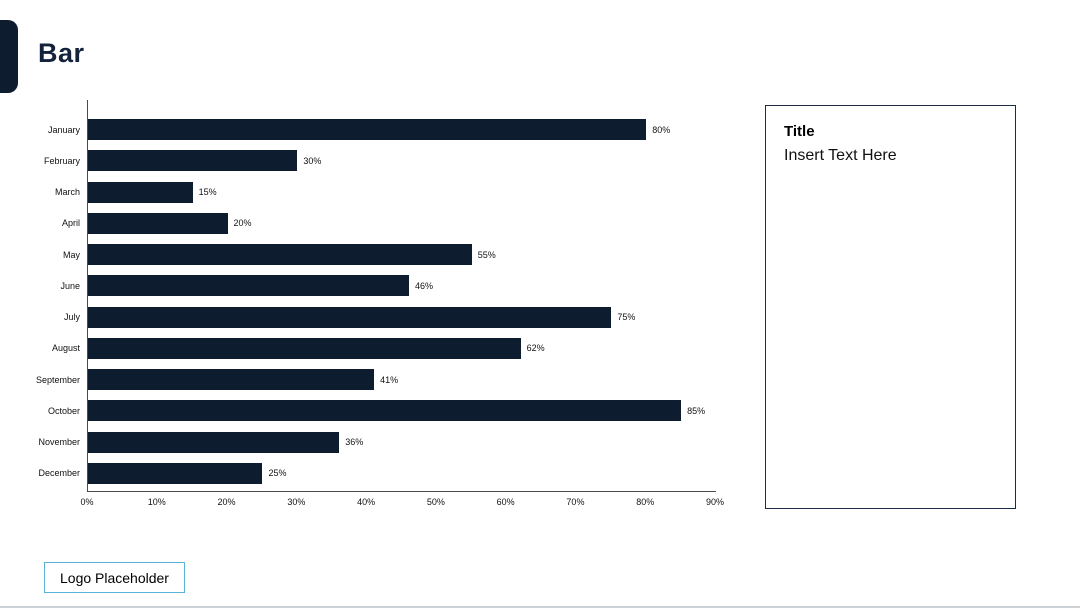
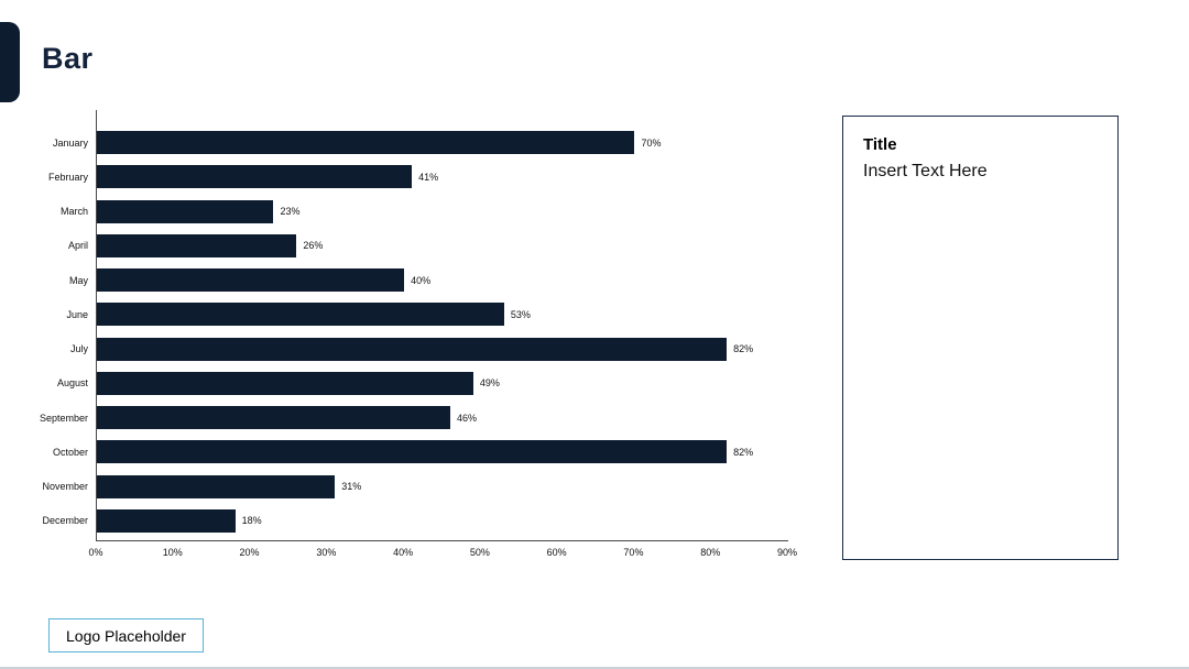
January: 80% -> 70%
February: 30% -> 41%
March: 15% -> 23%
April: 20% -> 26%
May: 55% -> 40%
June: 46% -> 53%
July: 75% -> 82%
August: 62% -> 49%
September: 41% -> 46%
October: 85% -> 82%
November: 36% -> 31%
December: 25% -> 18%
